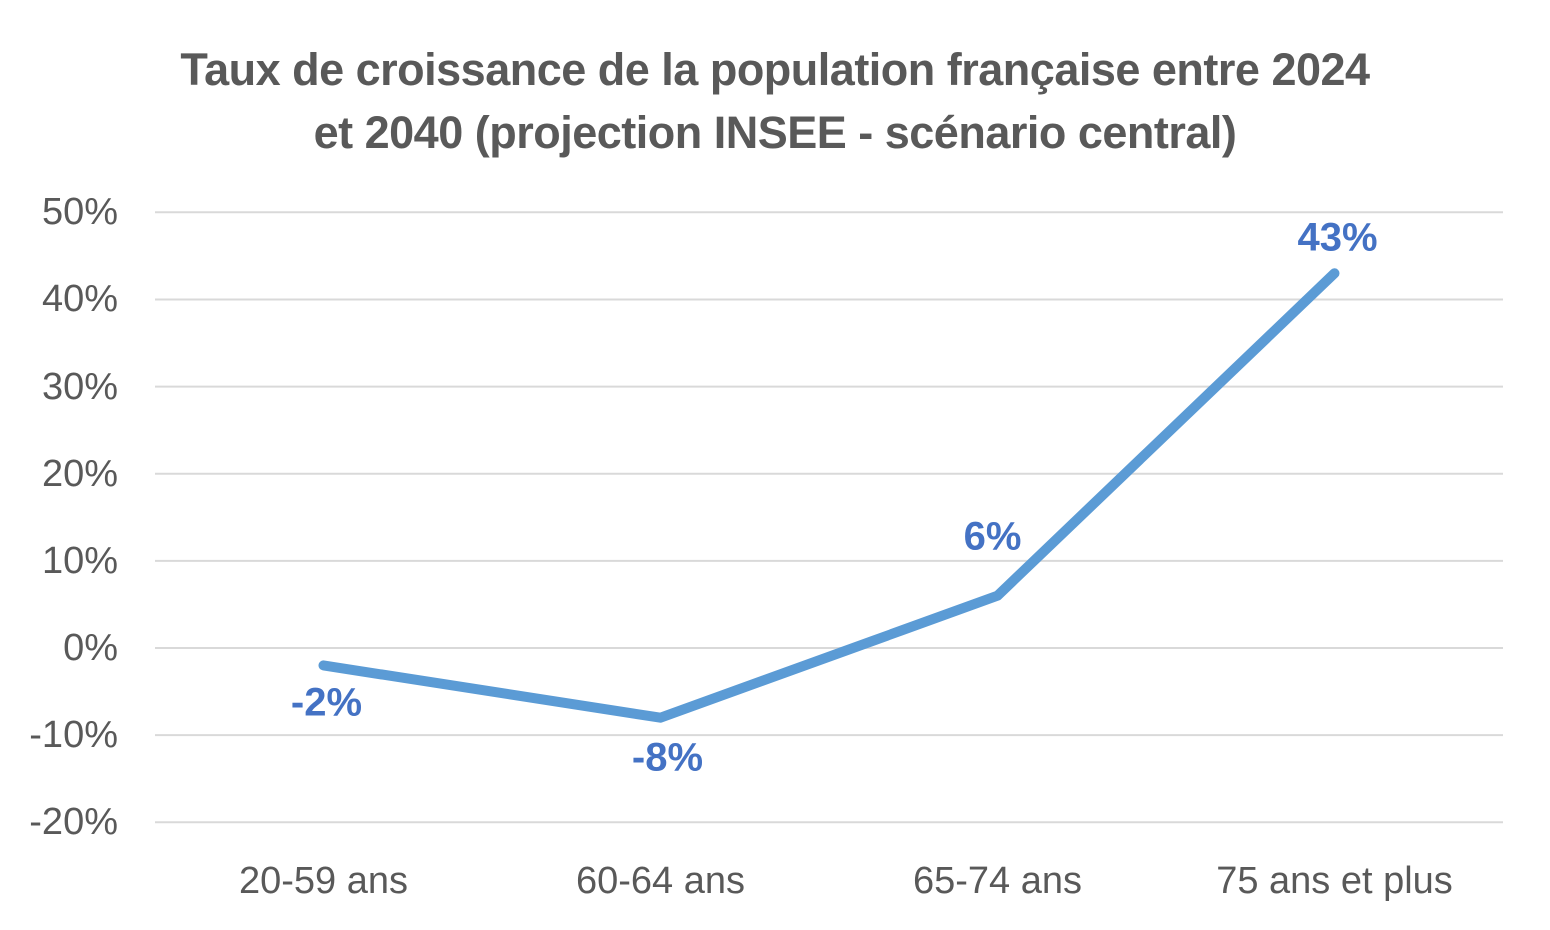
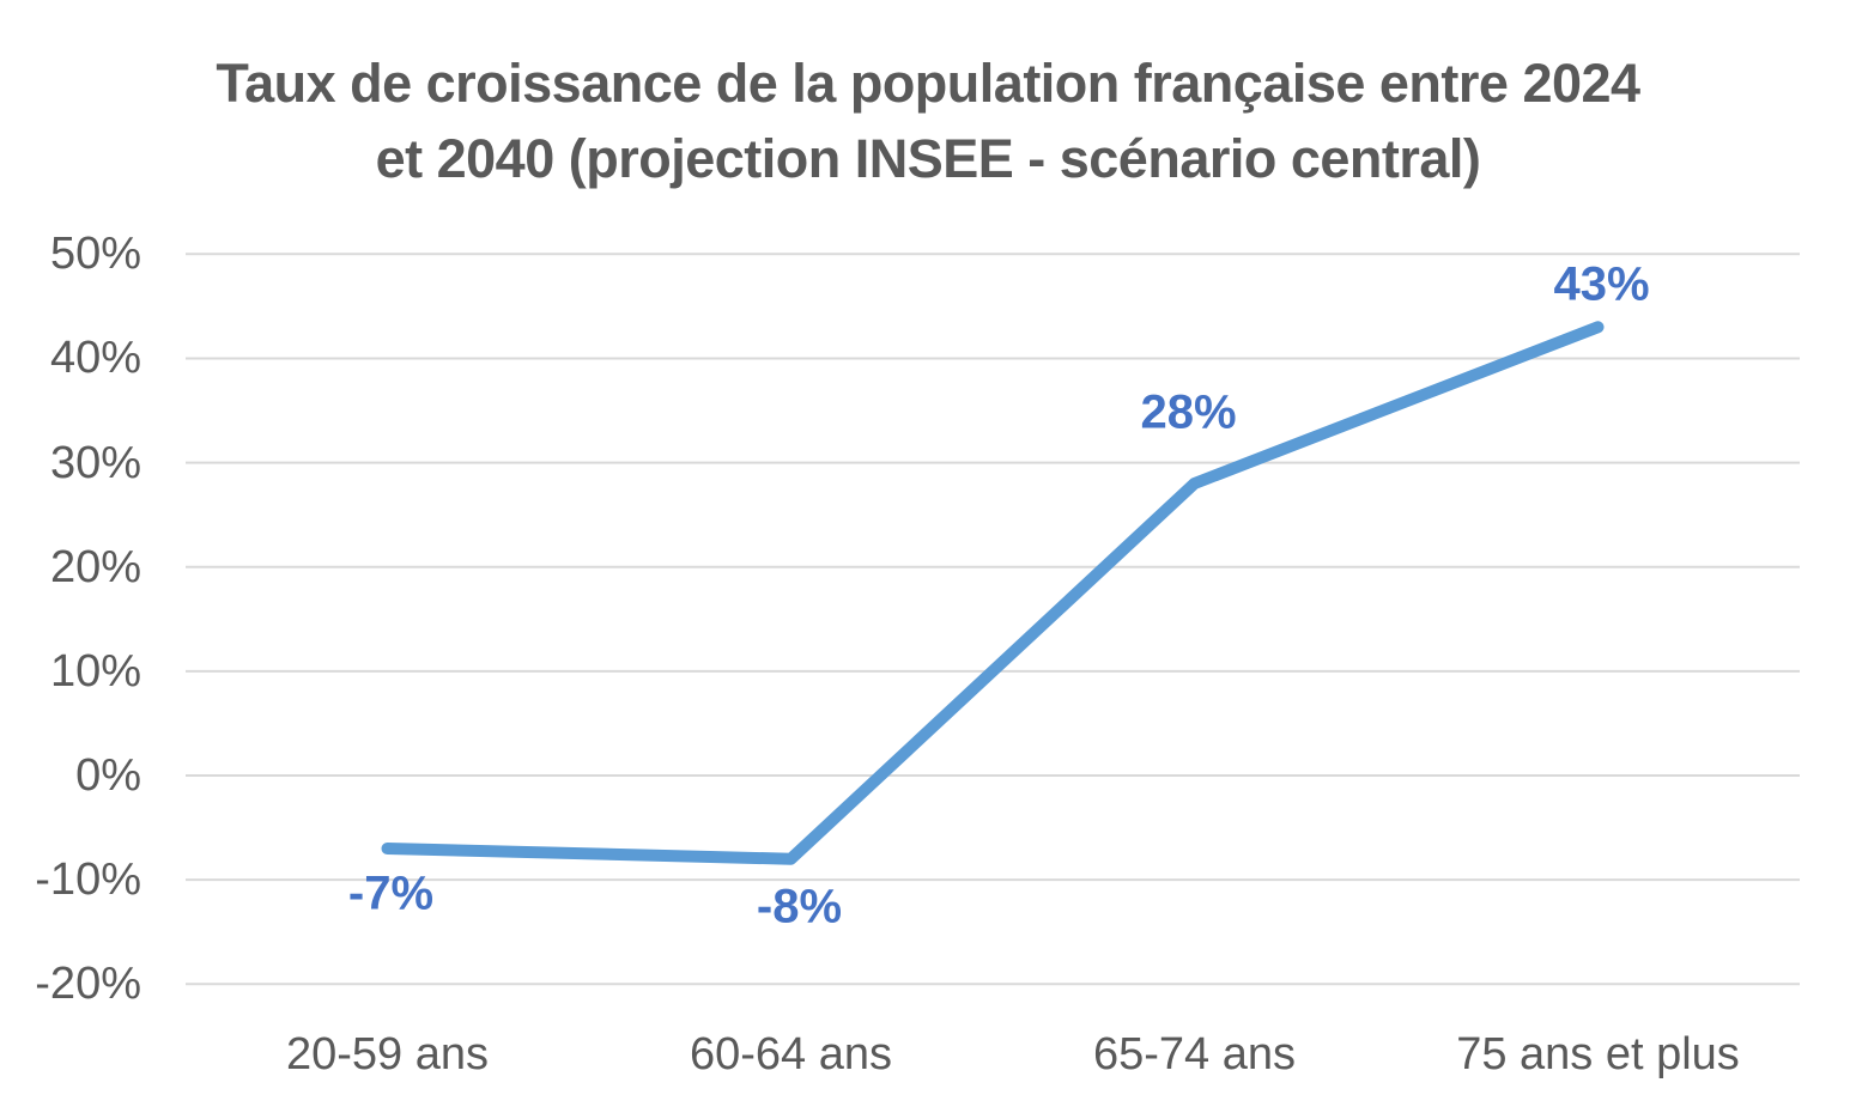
20-59 ans: -2% -> -7%
65-74 ans: 6% -> 28%
